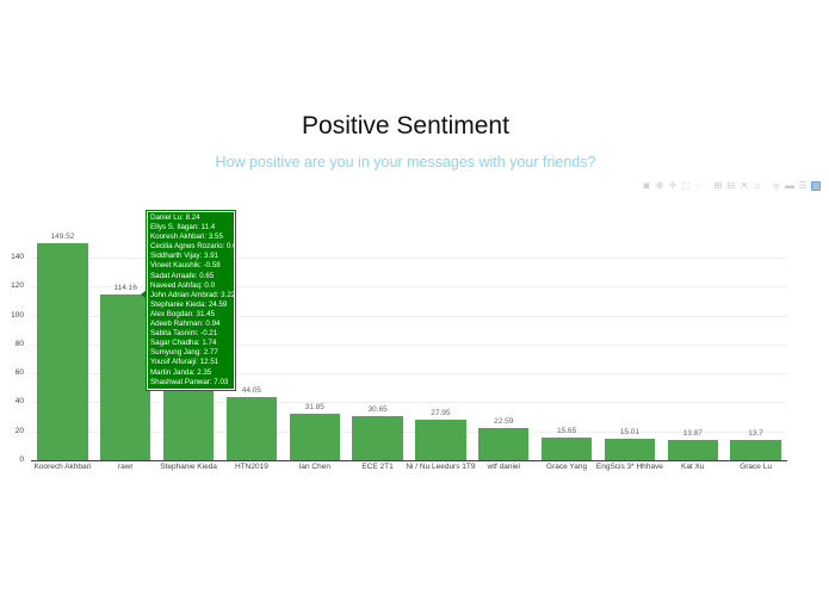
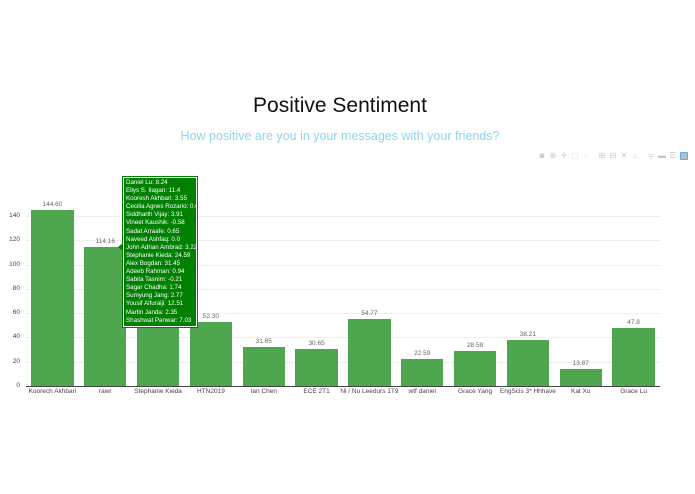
Koorесh Akhbari: 149.52 -> 144.60
HTN2019: 44.05 -> 52.30
Ni / Nu Leedurs 1T9: 27.95 -> 54.77
Grace Yang: 15.65 -> 28.58
EngScis 3* Hhhave: 15.01 -> 38.21
Grace Lu: 13.7 -> 47.8
